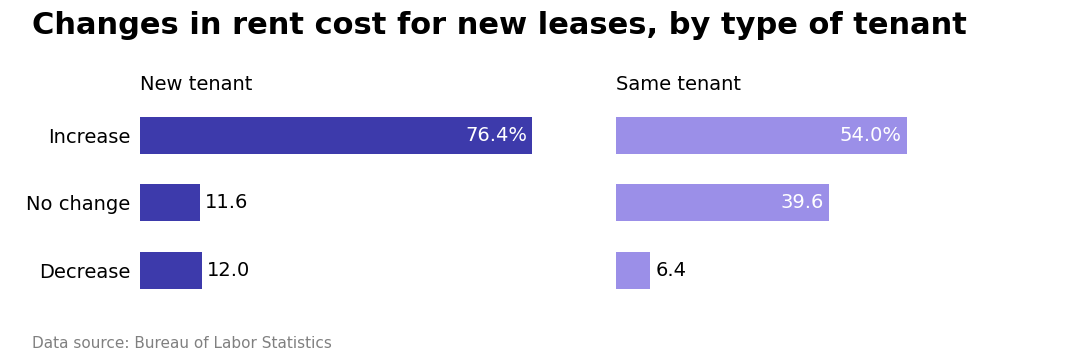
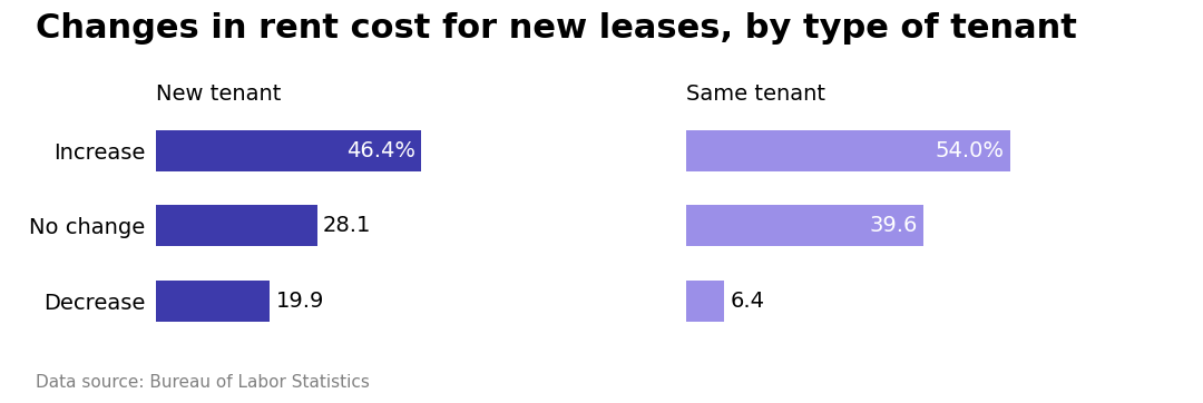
New tenant/Increase: 76.4% -> 46.4%
New tenant/No change: 11.6 -> 28.1
New tenant/Decrease: 12.0 -> 19.9
